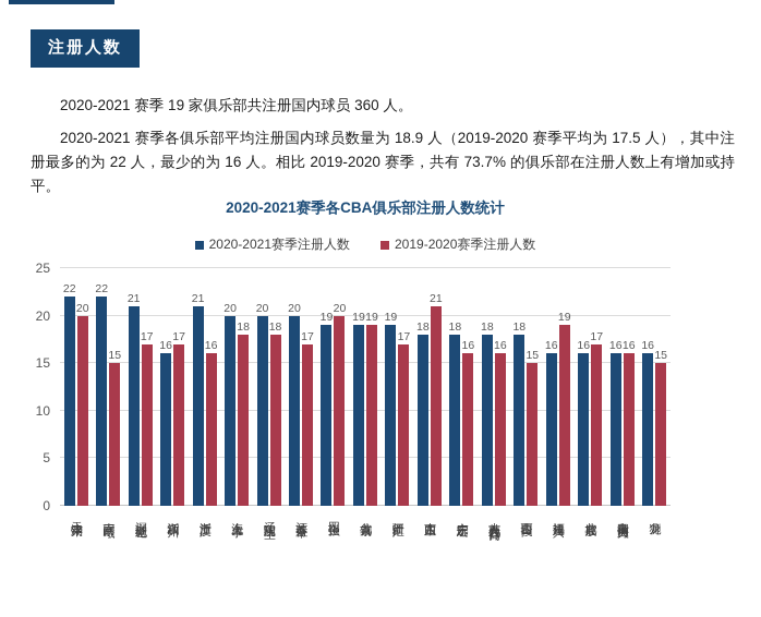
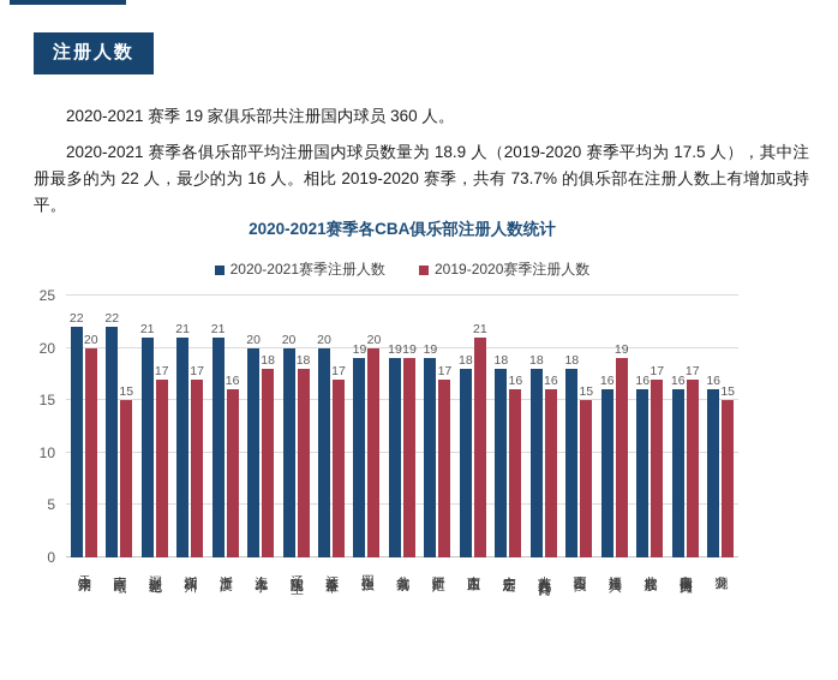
2020-2021赛季注册人数/浙江稠州: 16 -> 21
2019-2020赛季注册人数/青岛国信海天: 16 -> 17
